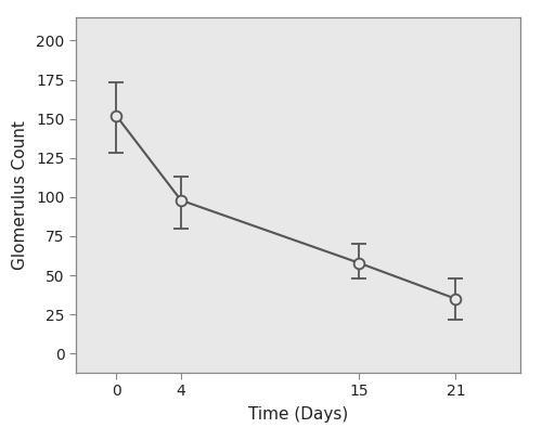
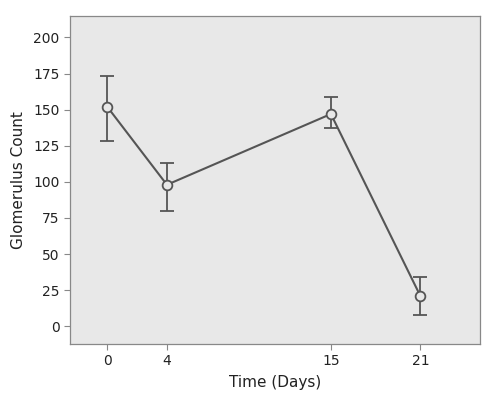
15: 58 -> 147
21: 35 -> 21
